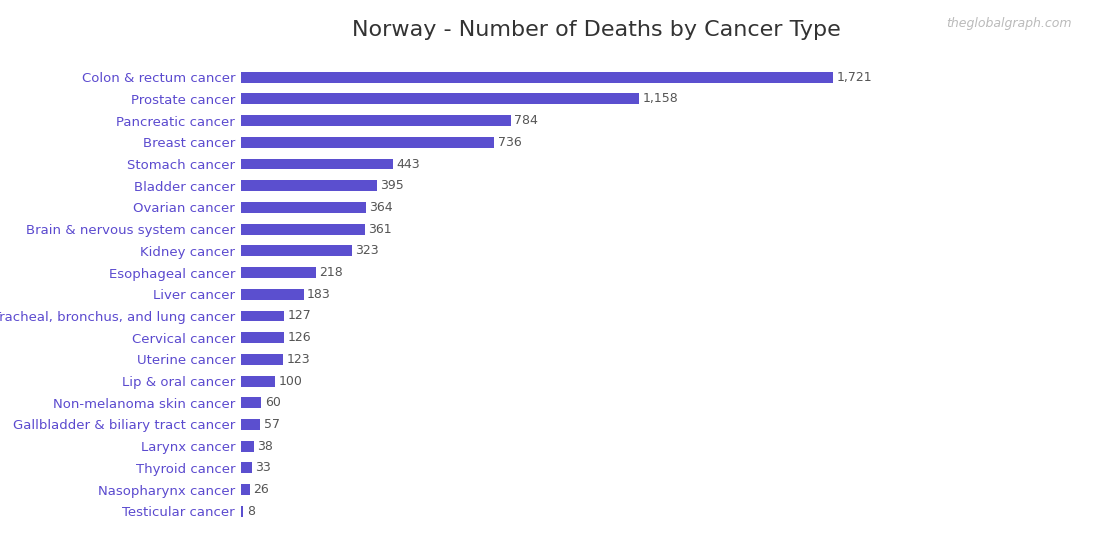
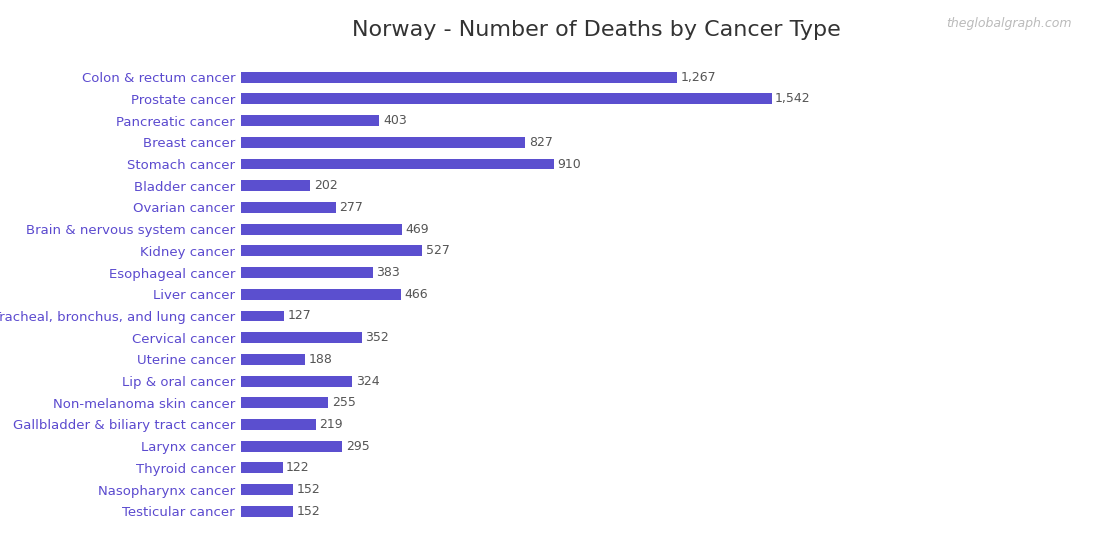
Colon & rectum cancer: 1,721 -> 1,267
Prostate cancer: 1,158 -> 1,542
Pancreatic cancer: 784 -> 403
Breast cancer: 736 -> 827
Stomach cancer: 443 -> 910
Bladder cancer: 395 -> 202
Ovarian cancer: 364 -> 277
Brain & nervous system cancer: 361 -> 469
Kidney cancer: 323 -> 527
Esophageal cancer: 218 -> 383
Liver cancer: 183 -> 466
Cervical cancer: 126 -> 352
Uterine cancer: 123 -> 188
Lip & oral cancer: 100 -> 324
Non-melanoma skin cancer: 60 -> 255
Gallbladder & biliary tract cancer: 57 -> 219
Larynx cancer: 38 -> 295
Thyroid cancer: 33 -> 122
Nasopharynx cancer: 26 -> 152
Testicular cancer: 8 -> 152
